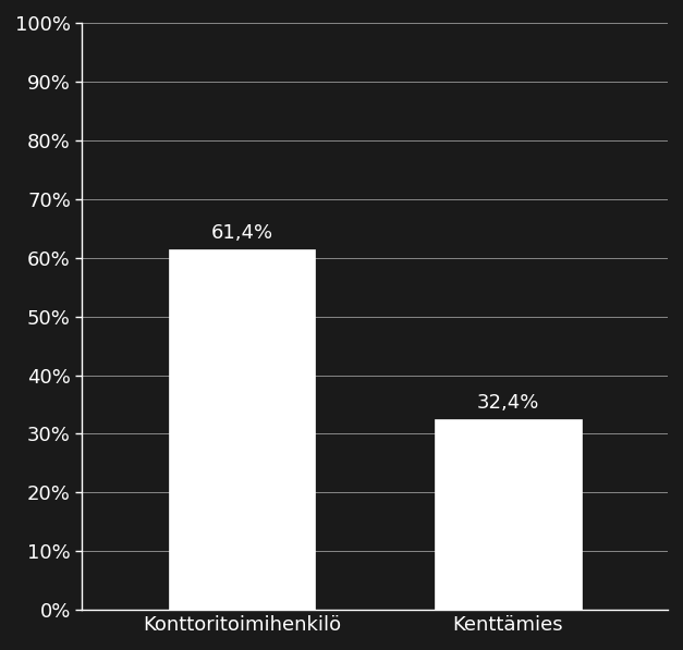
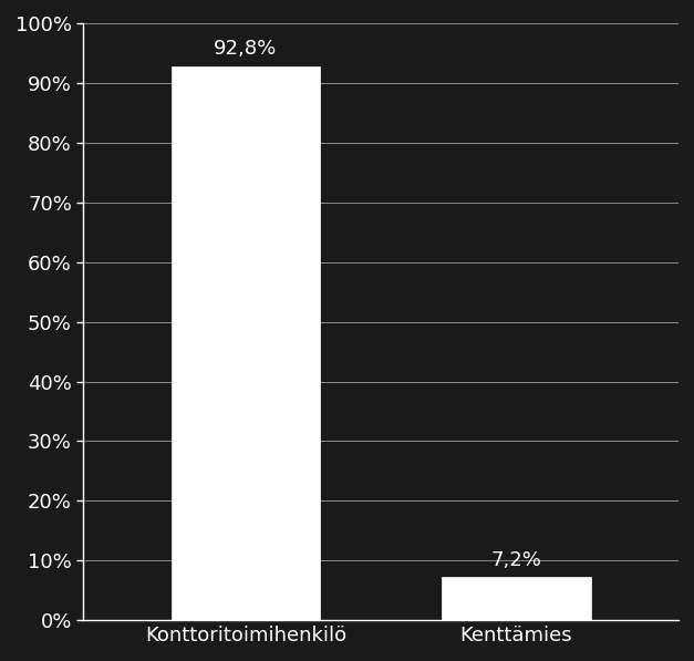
Konttoritoimihenkilö: 61,4% -> 92,8%
Kenttämies: 32,4% -> 7,2%
